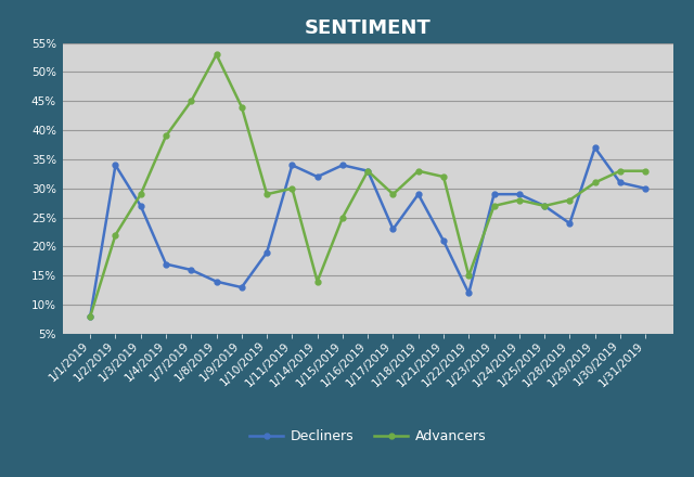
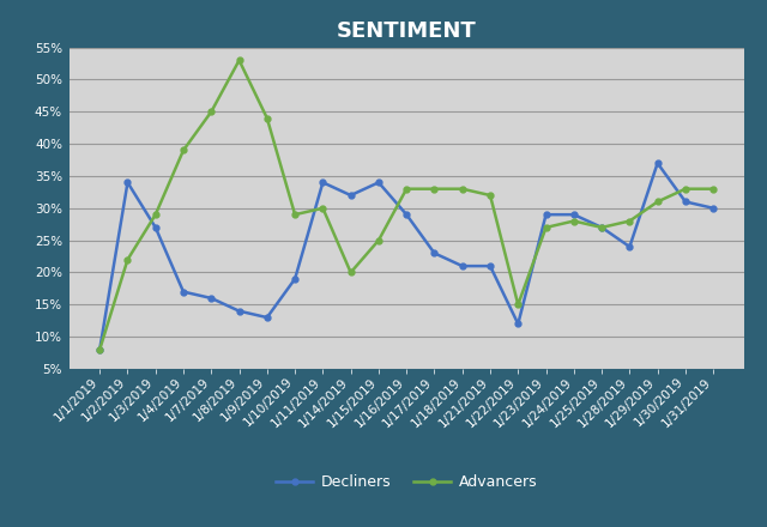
Advancers/1/14/2019: 14% -> 20%
Decliners/1/16/2019: 33% -> 29%
Advancers/1/17/2019: 29% -> 33%
Decliners/1/18/2019: 29% -> 21%
